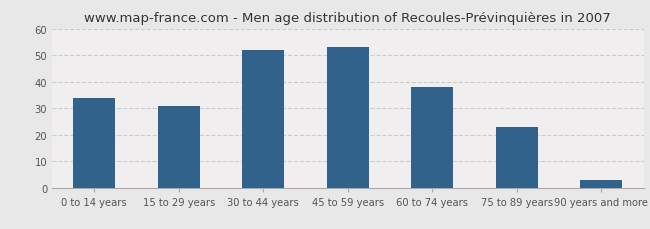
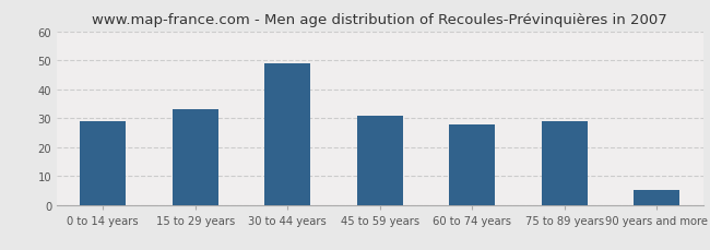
0 to 14 years: 34 -> 29
15 to 29 years: 31 -> 33
30 to 44 years: 52 -> 49
45 to 59 years: 53 -> 31
60 to 74 years: 38 -> 28
75 to 89 years: 23 -> 29
90 years and more: 3 -> 5
